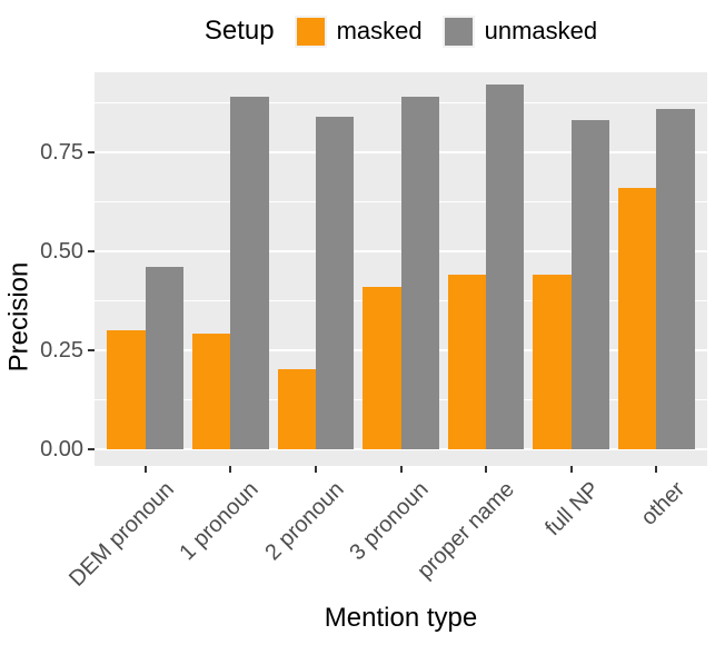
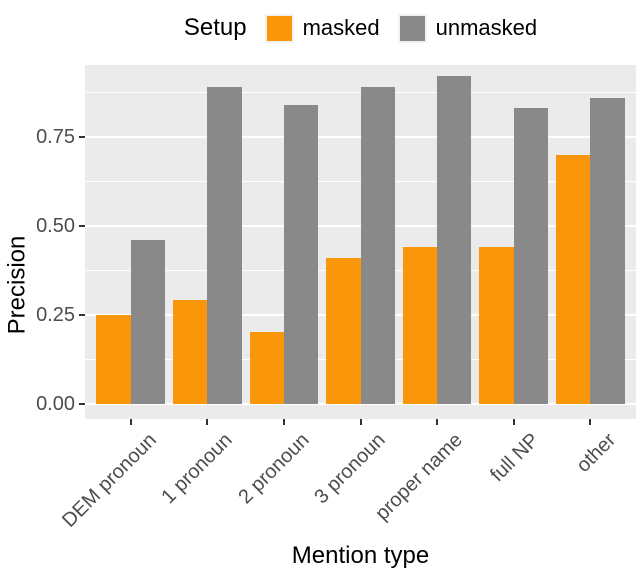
masked/DEM pronoun: 0.30 -> 0.25
masked/other: 0.66 -> 0.70
